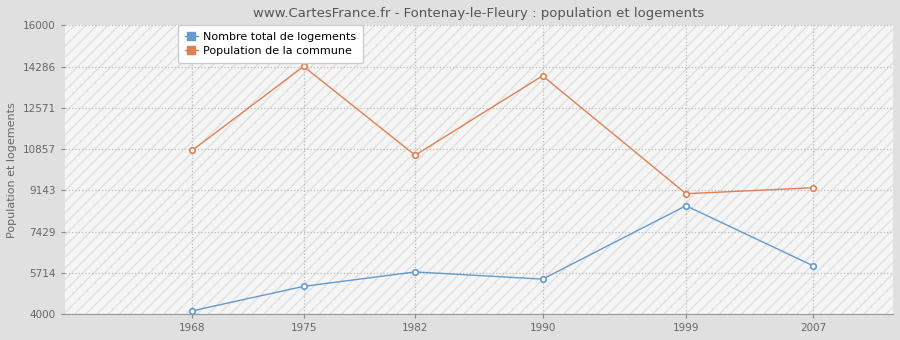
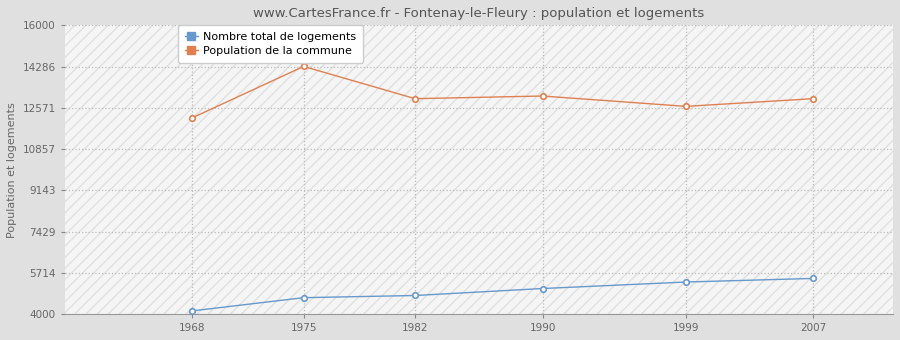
Population de la commune/1968: 10800 -> 12150
Nombre total de logements/1975: 5150 -> 4680
Nombre total de logements/1982: 5750 -> 4770
Population de la commune/1982: 10600 -> 12950
Nombre total de logements/1990: 5450 -> 5060
Population de la commune/1990: 13900 -> 13060
Nombre total de logements/1999: 8500 -> 5330
Population de la commune/1999: 9000 -> 12630
Nombre total de logements/2007: 6000 -> 5480
Population de la commune/2007: 9250 -> 12950
